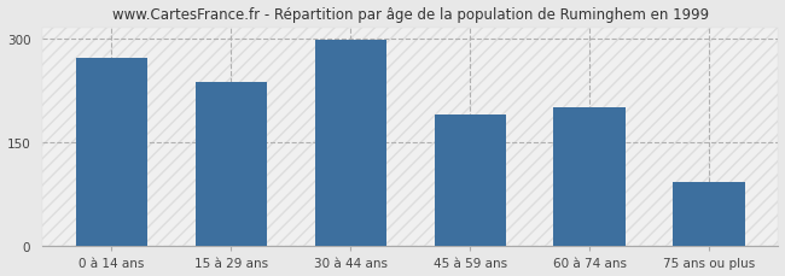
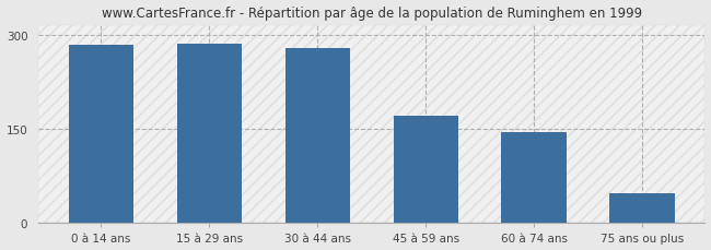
0 à 14 ans: 272 -> 283
15 à 29 ans: 236 -> 285
30 à 44 ans: 298 -> 278
45 à 59 ans: 190 -> 170
60 à 74 ans: 200 -> 144
75 ans ou plus: 92 -> 47
